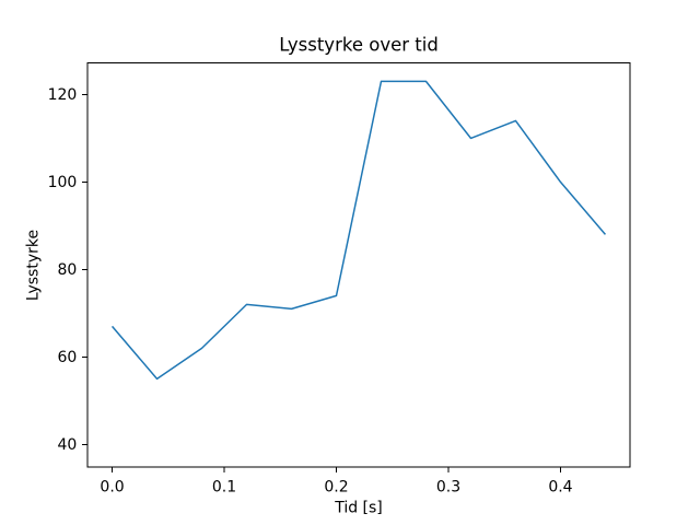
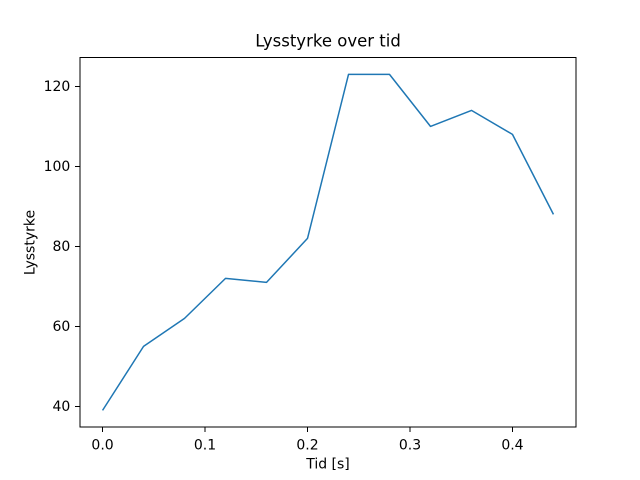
0.0: 67 -> 39
0.2: 74 -> 82
0.4: 100 -> 108
